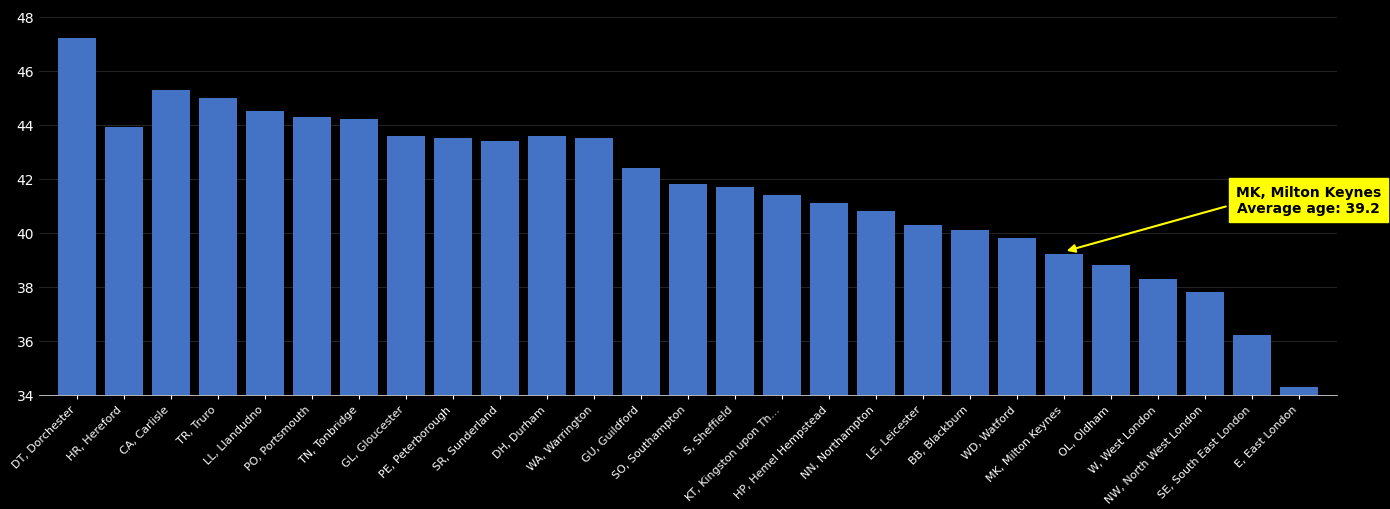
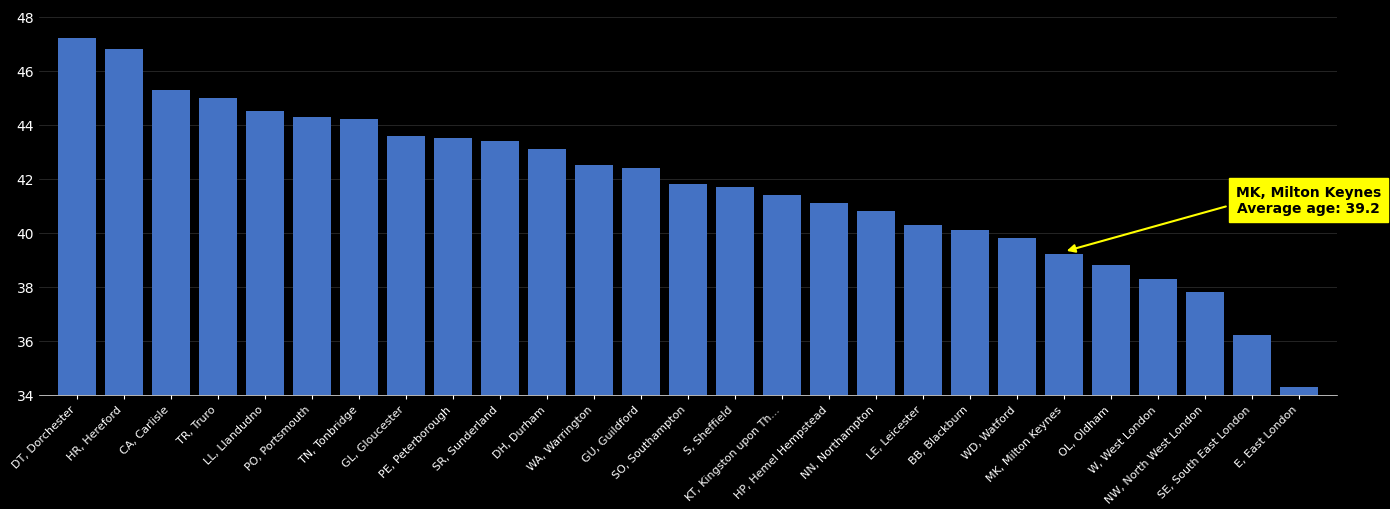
HR, Hereford: 43.9 -> 46.8
DH, Durham: 43.6 -> 43.1
WA, Warrington: 43.5 -> 42.5
